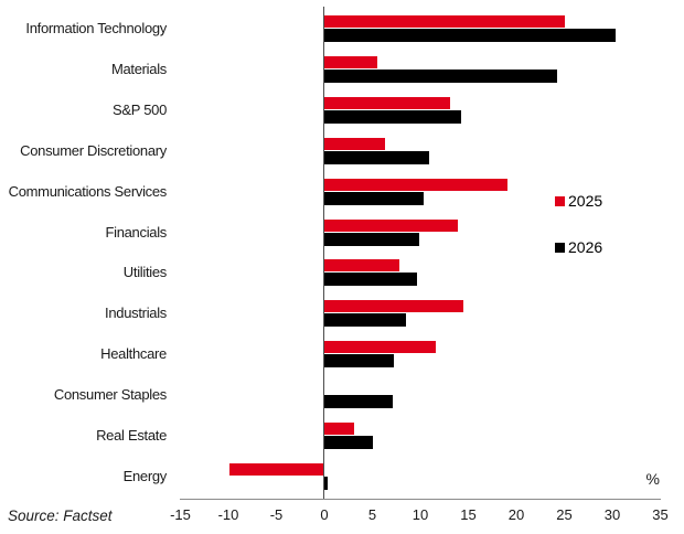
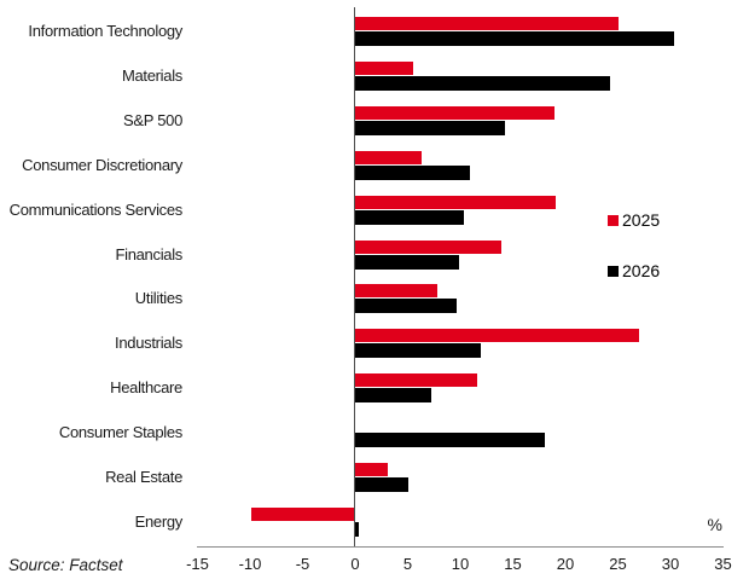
2025/S&P 500: 13 -> 19
2025/Industrials: 14 -> 27
2026/Industrials: 8 -> 12
2026/Consumer Staples: 7 -> 18
